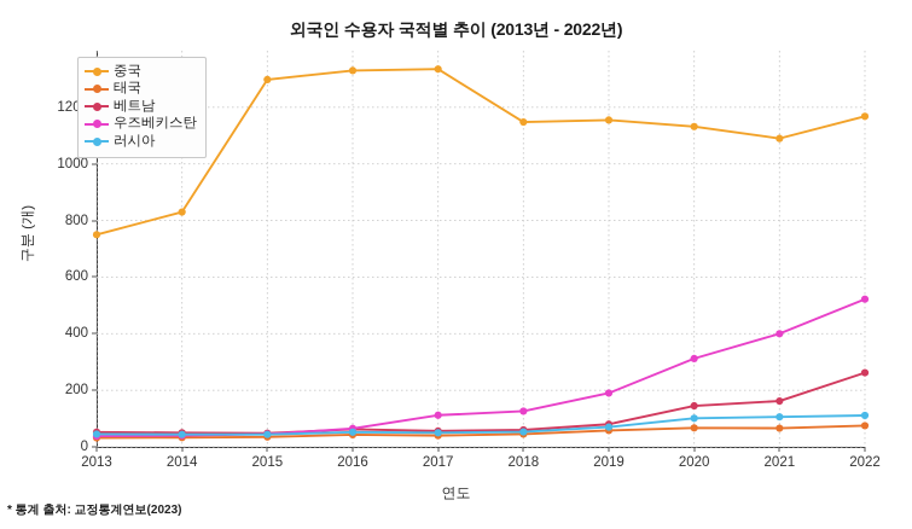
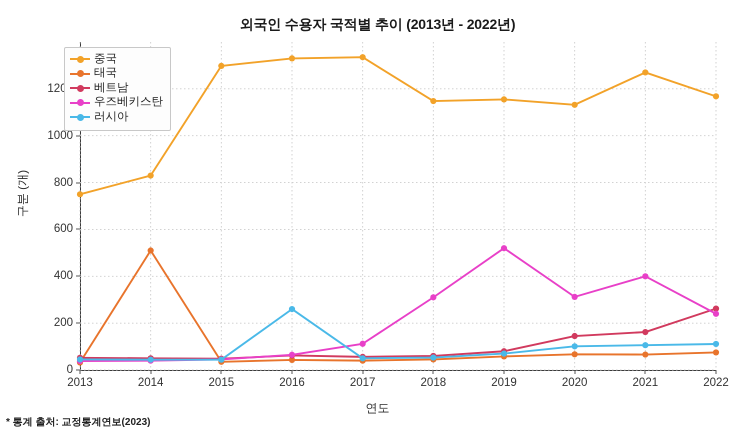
태국/2014: 30 -> 510
러시아/2016: 50 -> 260
우즈베키스탄/2018: 130 -> 310
우즈베키스탄/2019: 190 -> 520
중국/2021: 1090 -> 1270
우즈베키스탄/2022: 520 -> 240
